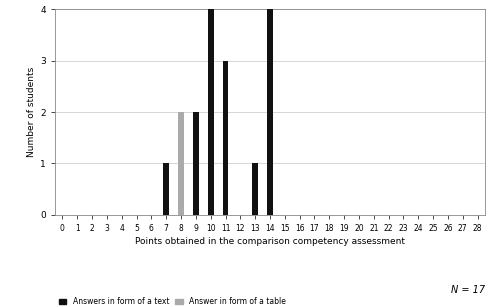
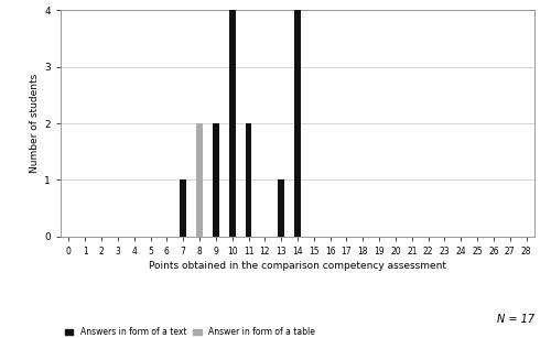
Answers in form of a text/11: 3 -> 2
